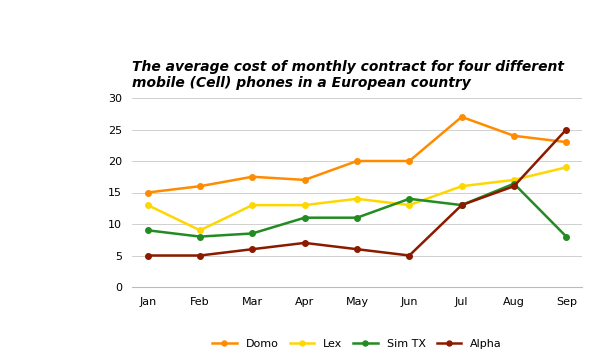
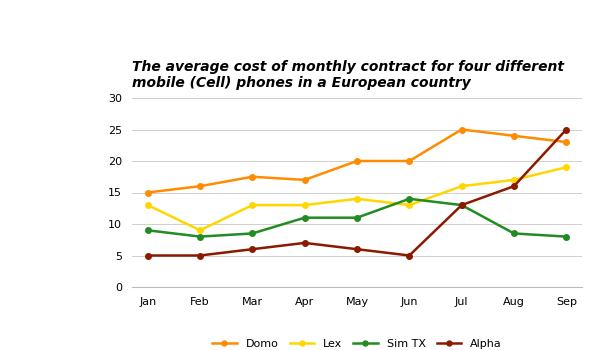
Domo/Jul: 27.0 -> 25.0
Sim TX/Aug: 16.4 -> 8.5
